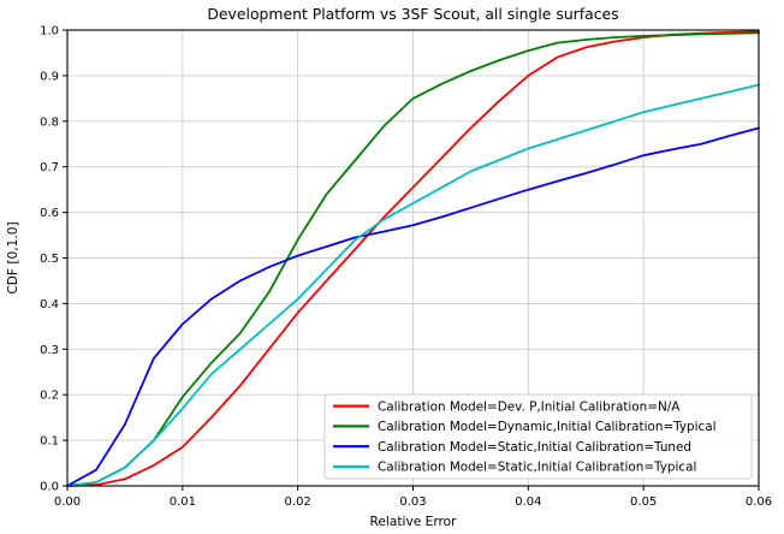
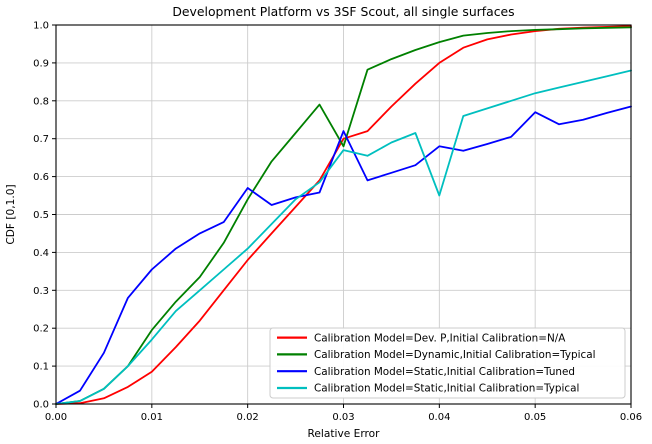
Calibration Model=Static,Initial Calibration=Tuned/0.02: 0.51 -> 0.57
Calibration Model=Dev. P,Initial Calibration=N/A/0.03: 0.66 -> 0.70
Calibration Model=Dynamic,Initial Calibration=Typical/0.03: 0.85 -> 0.68
Calibration Model=Static,Initial Calibration=Tuned/0.03: 0.57 -> 0.72
Calibration Model=Static,Initial Calibration=Typical/0.03: 0.62 -> 0.67
Calibration Model=Static,Initial Calibration=Tuned/0.04: 0.65 -> 0.68
Calibration Model=Static,Initial Calibration=Typical/0.04: 0.74 -> 0.55
Calibration Model=Static,Initial Calibration=Tuned/0.05: 0.72 -> 0.77
